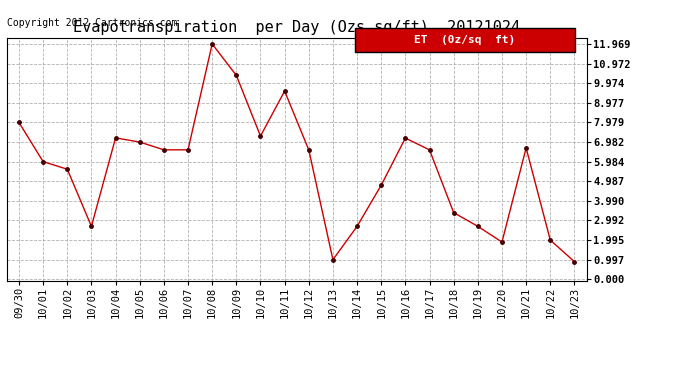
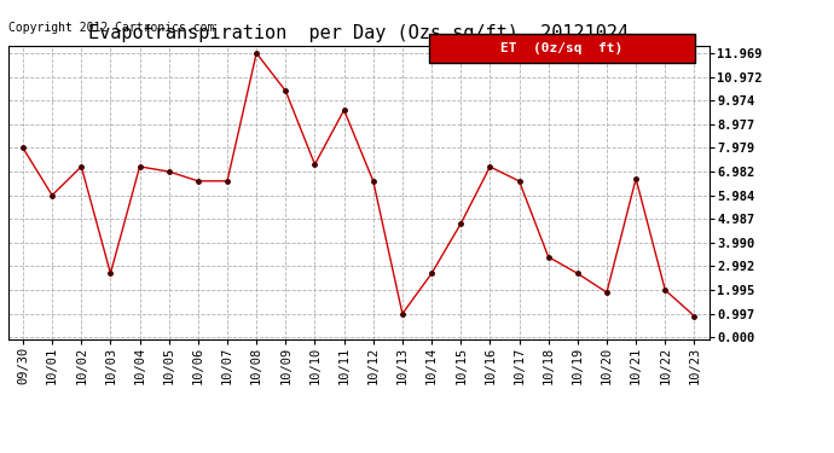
10/02: 5.6 -> 7.2
